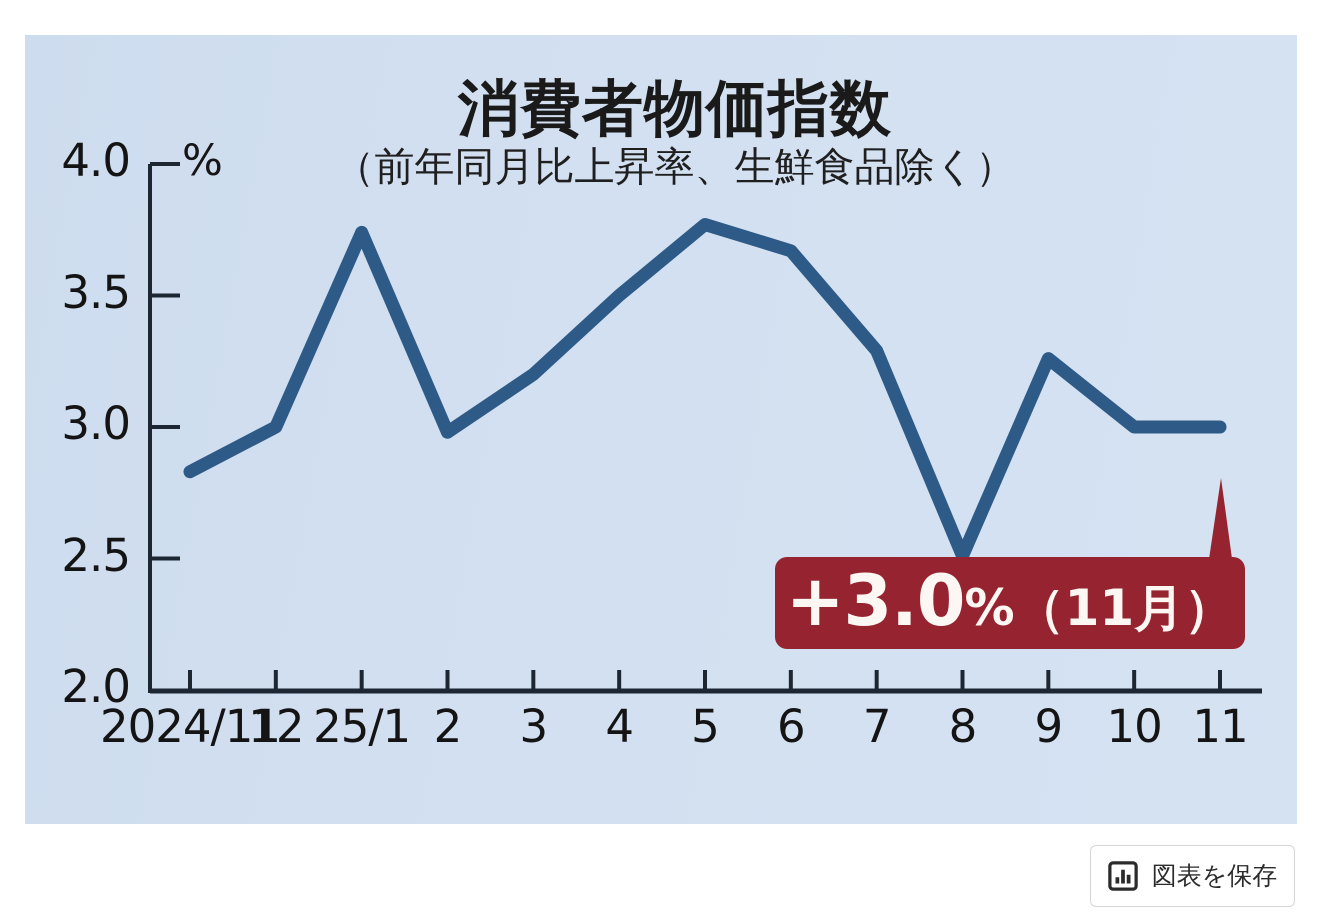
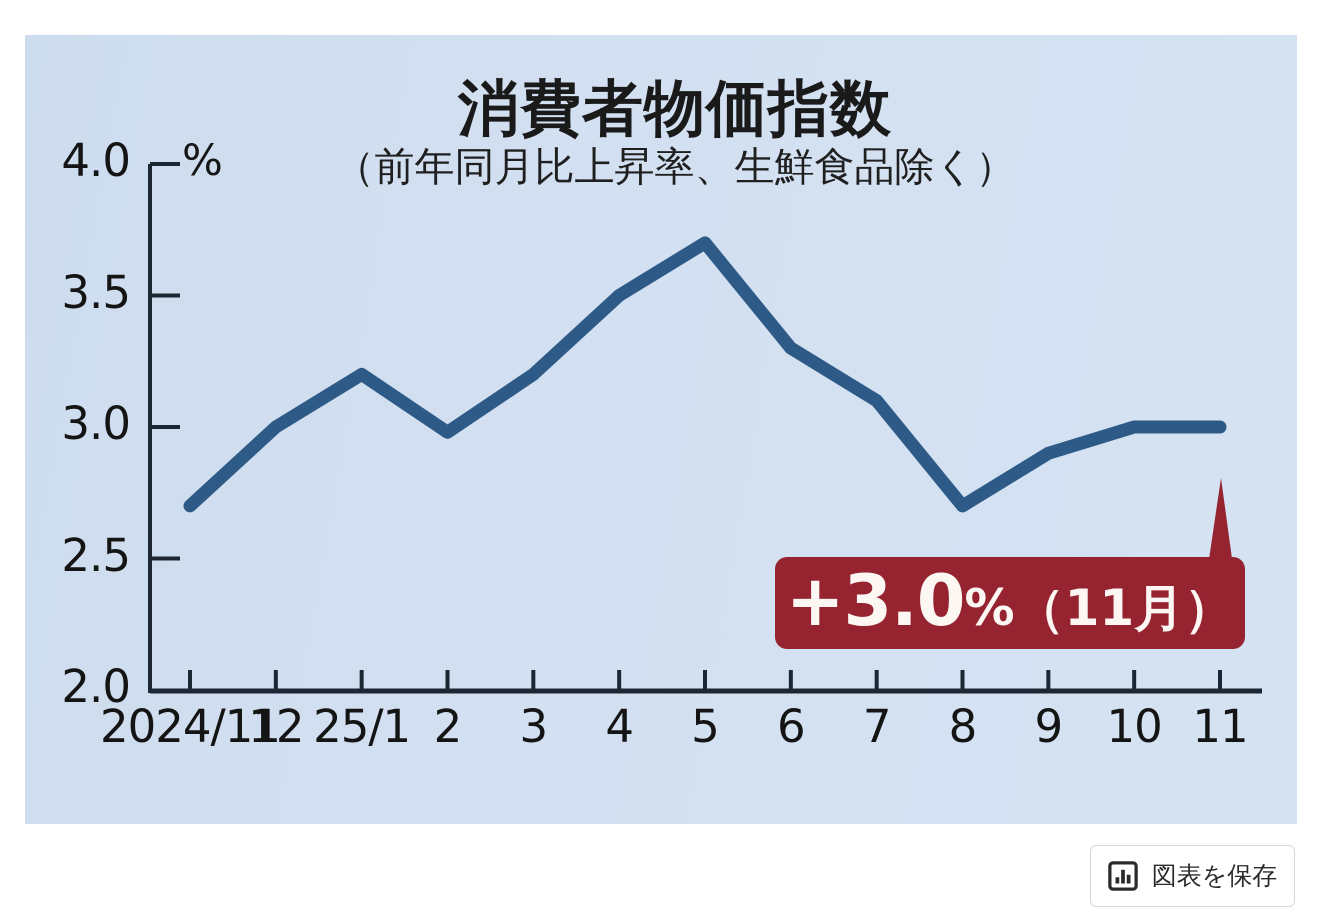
2024/11: 2.83 -> 2.70
25/1: 3.74 -> 3.20
5: 3.77 -> 3.70
6: 3.67 -> 3.30
7: 3.29 -> 3.10
8: 2.51 -> 2.70
9: 3.26 -> 2.90
